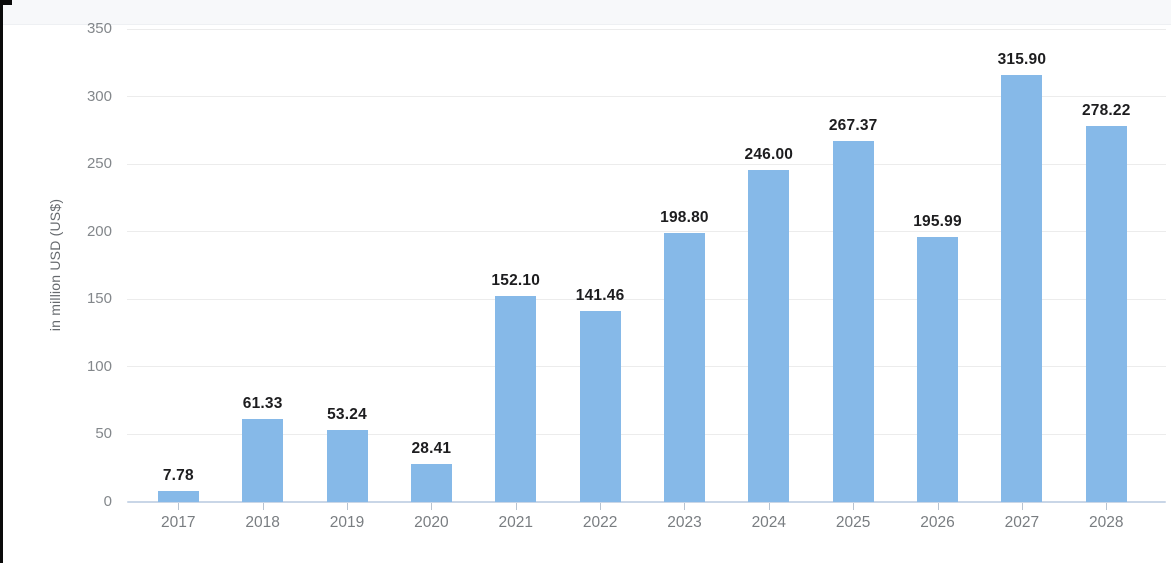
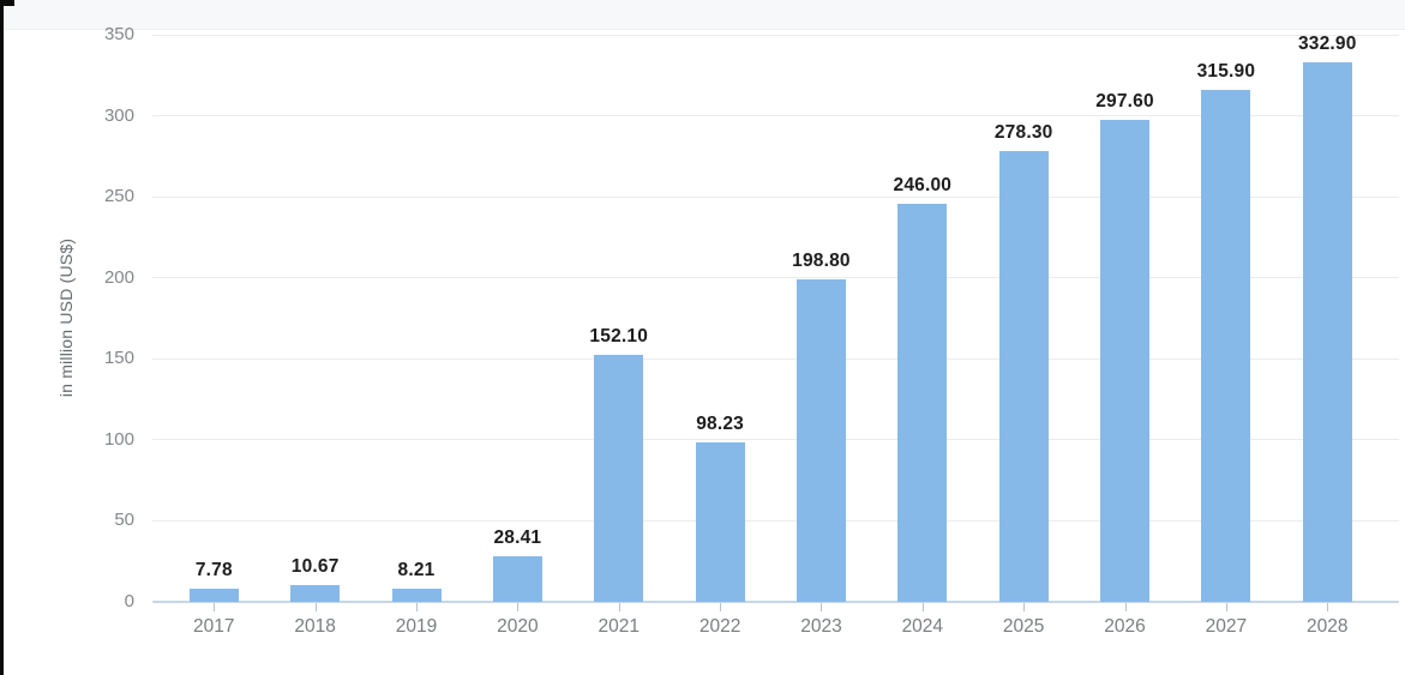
2018: 61.33 -> 10.67
2019: 53.24 -> 8.21
2022: 141.46 -> 98.23
2025: 267.37 -> 278.30
2026: 195.99 -> 297.60
2028: 278.22 -> 332.90
